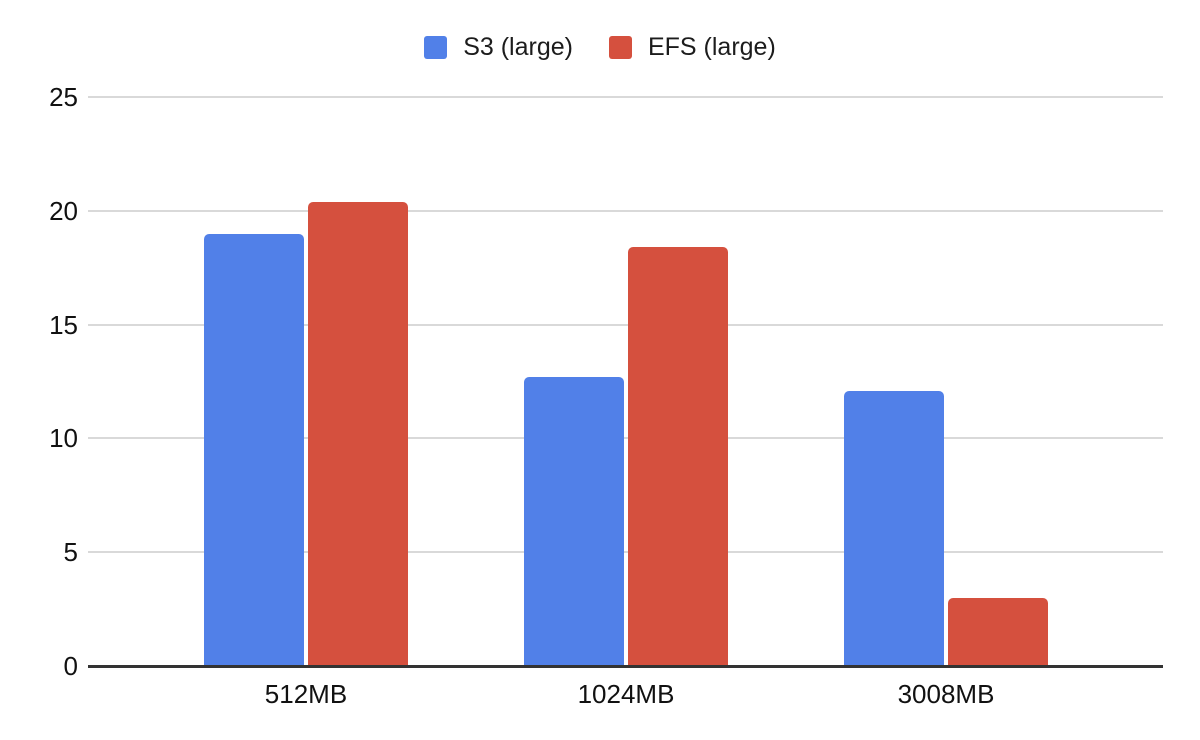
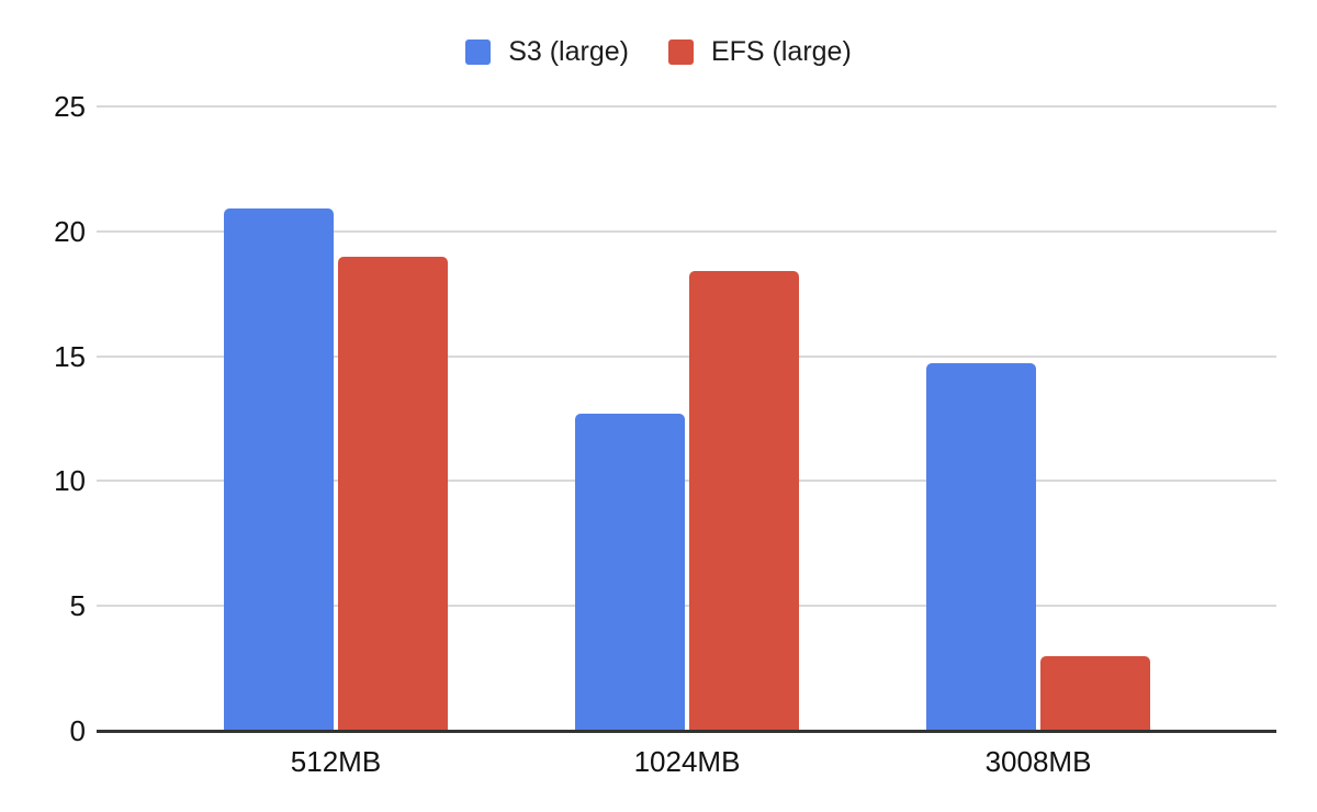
S3 (large)/512MB: 19.0 -> 20.9
EFS (large)/512MB: 20.4 -> 19.0
S3 (large)/3008MB: 12.1 -> 14.7
